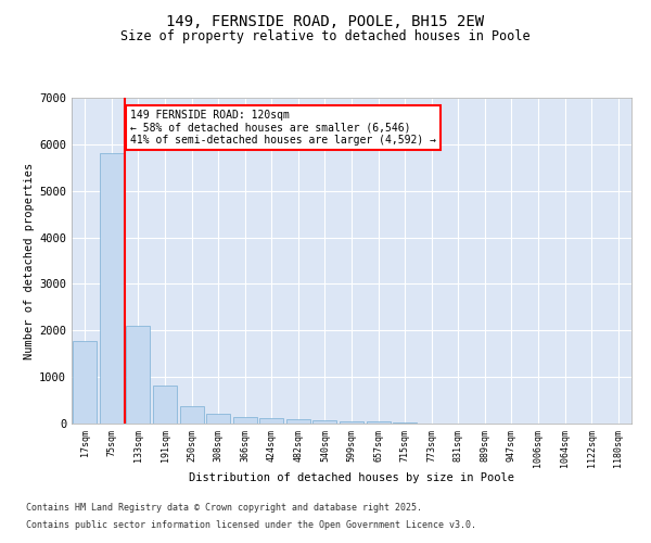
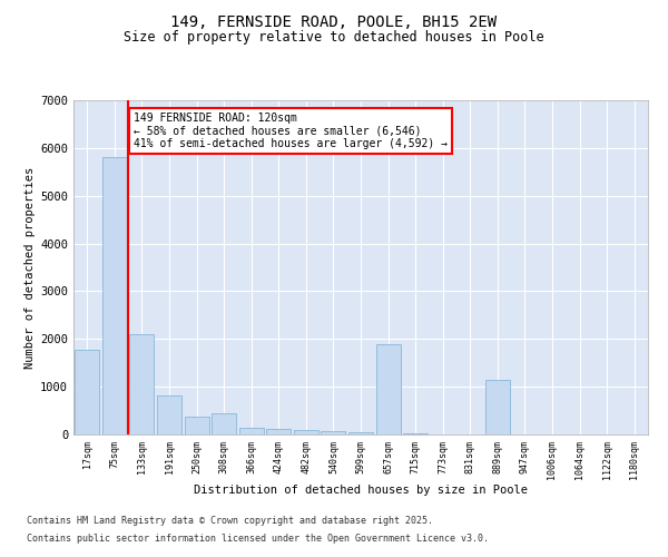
308sqm: 210 -> 450
657sqm: 40 -> 1900
889sqm: 0 -> 1150
